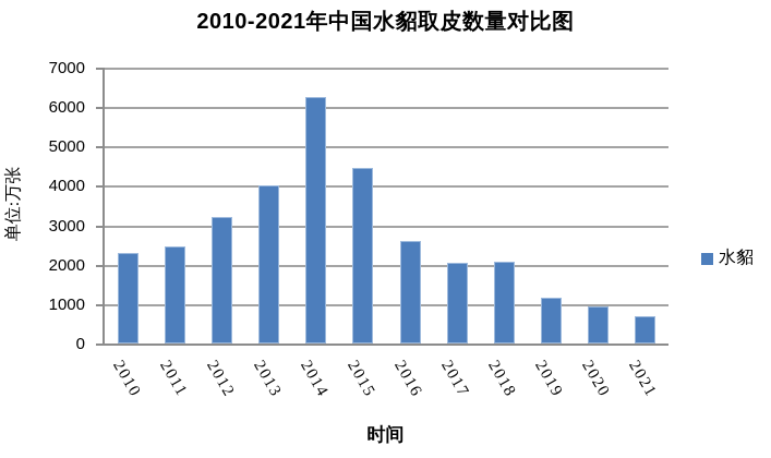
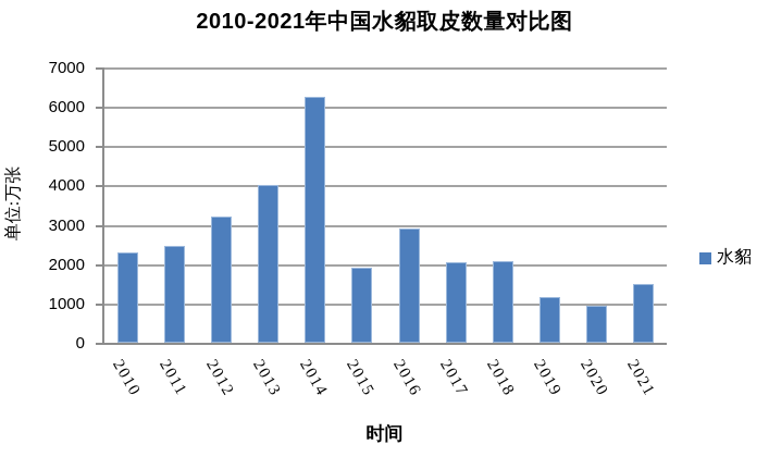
2015: 4400 -> 1900
2016: 2600 -> 2900
2021: 700 -> 1500
